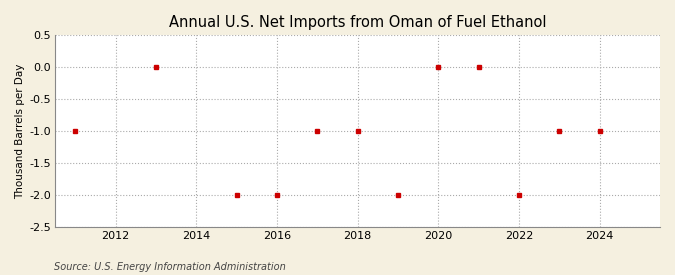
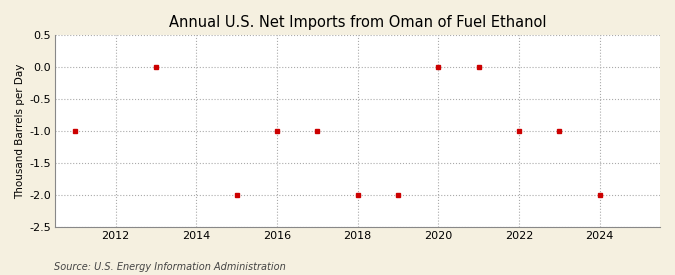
2016: -2 -> -1
2018: -1 -> -2
2022: -2 -> -1
2024: -1 -> -2
